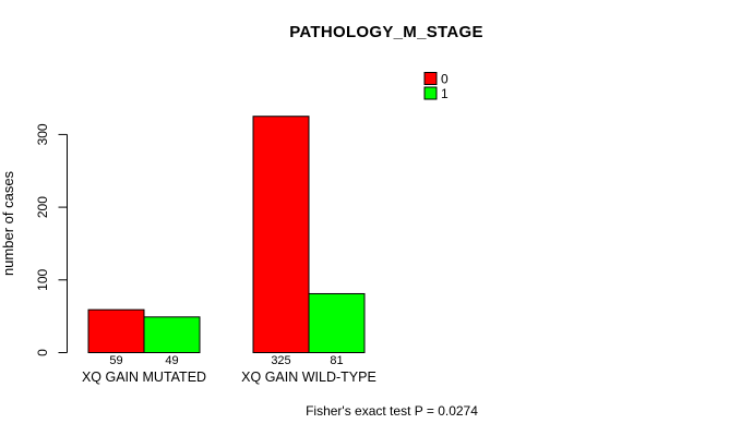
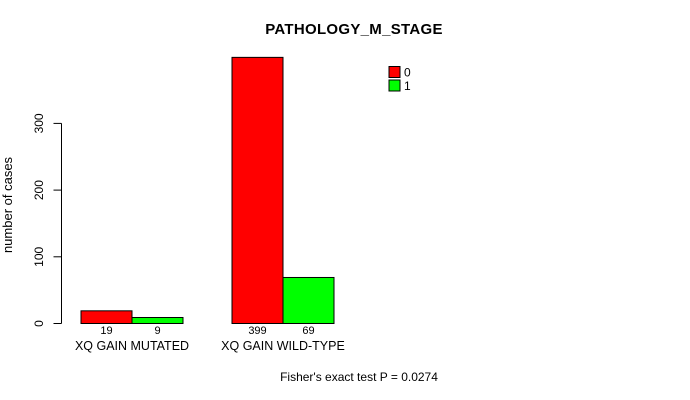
0/XQ GAIN MUTATED: 59 -> 19
1/XQ GAIN MUTATED: 49 -> 9
0/XQ GAIN WILD-TYPE: 325 -> 399
1/XQ GAIN WILD-TYPE: 81 -> 69
